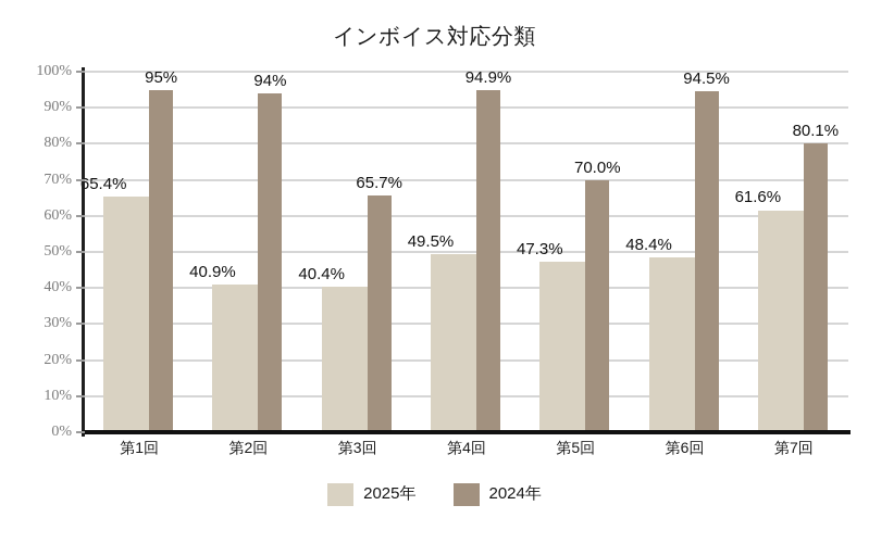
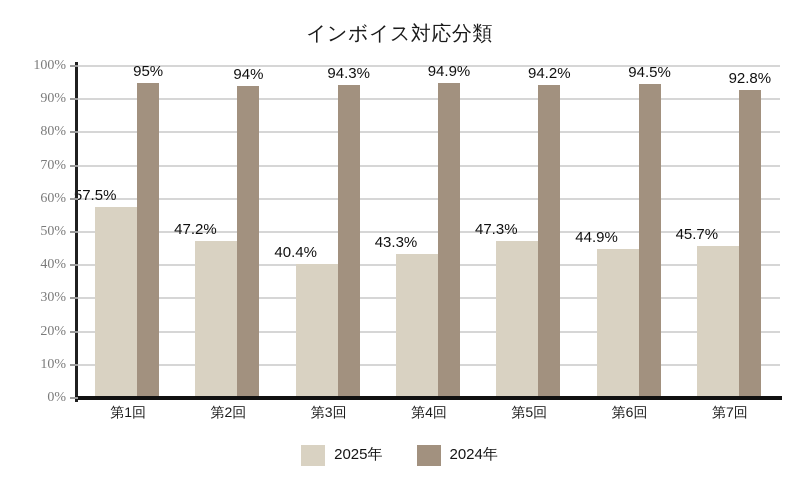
2025年/第1回: 65.4% -> 57.5%
2025年/第2回: 40.9% -> 47.2%
2024年/第3回: 65.7% -> 94.3%
2025年/第4回: 49.5% -> 43.3%
2024年/第5回: 70.0% -> 94.2%
2025年/第6回: 48.4% -> 44.9%
2025年/第7回: 61.6% -> 45.7%
2024年/第7回: 80.1% -> 92.8%
